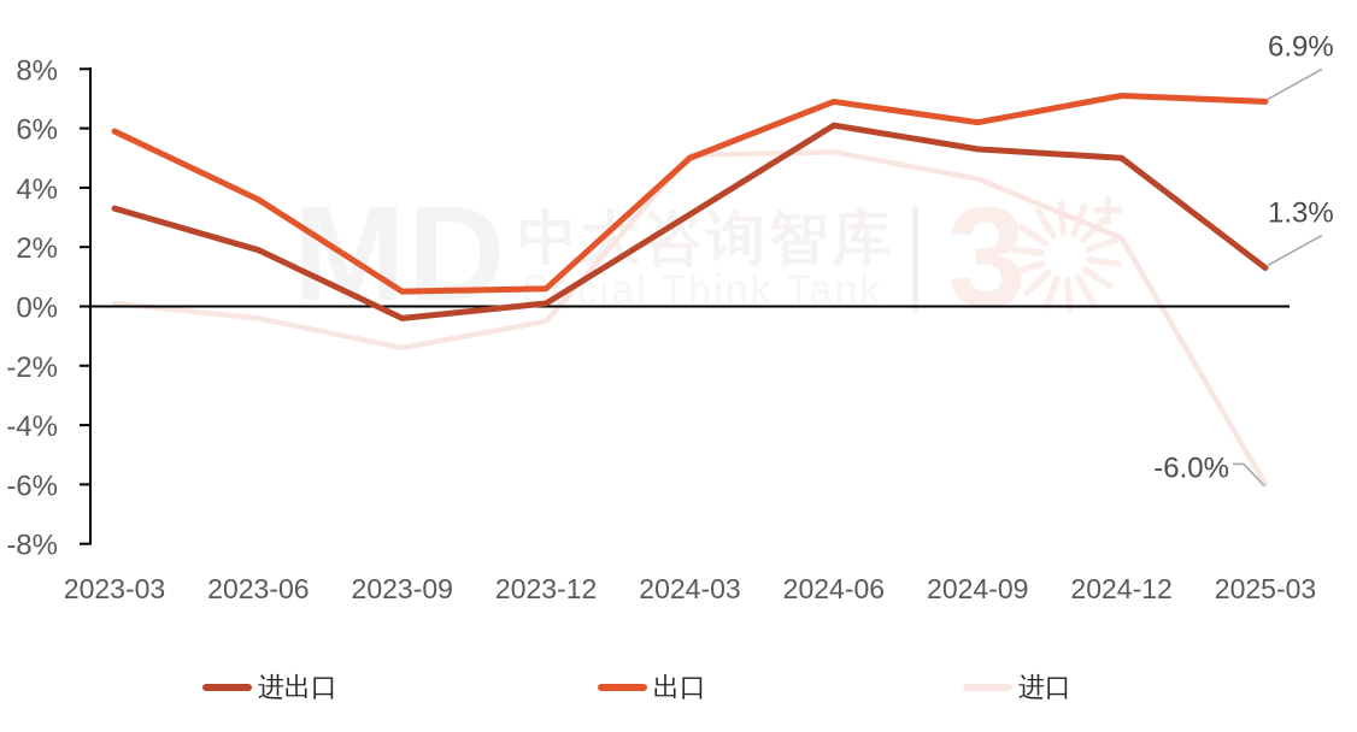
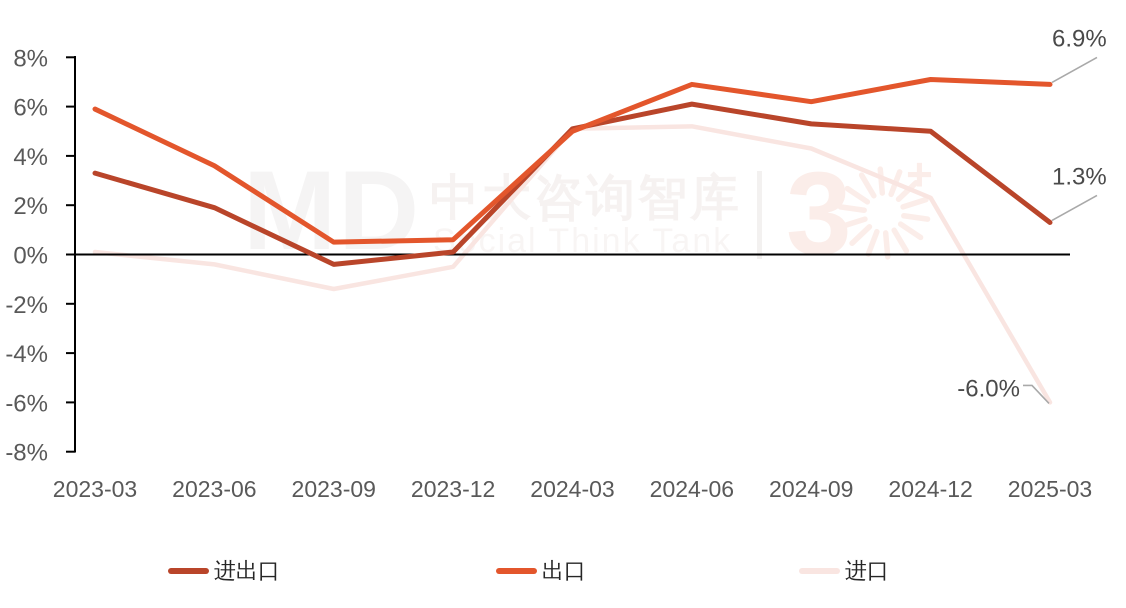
进出口/2024-03: 3.1% -> 5.1%
